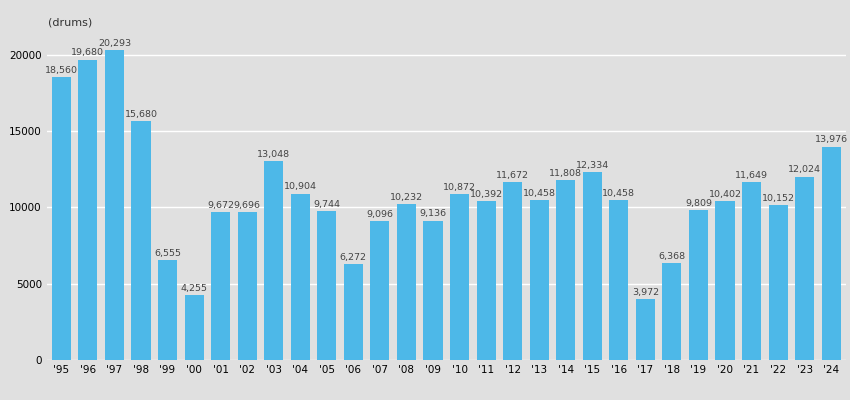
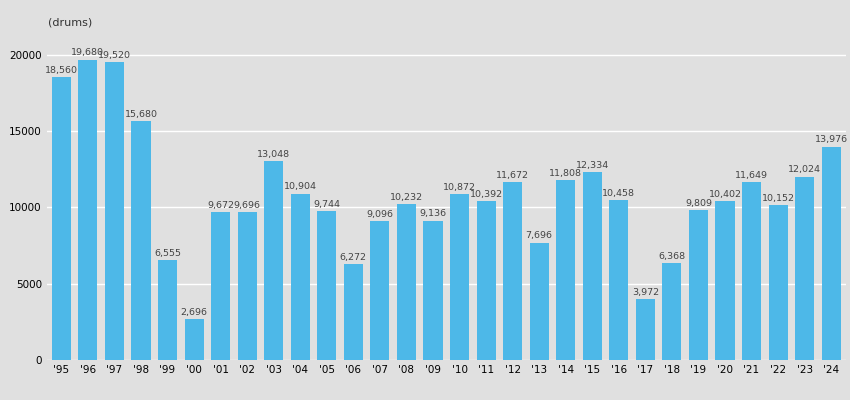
'97: 20,293 -> 19,520
'00: 4,255 -> 2,696
'13: 10,458 -> 7,696
